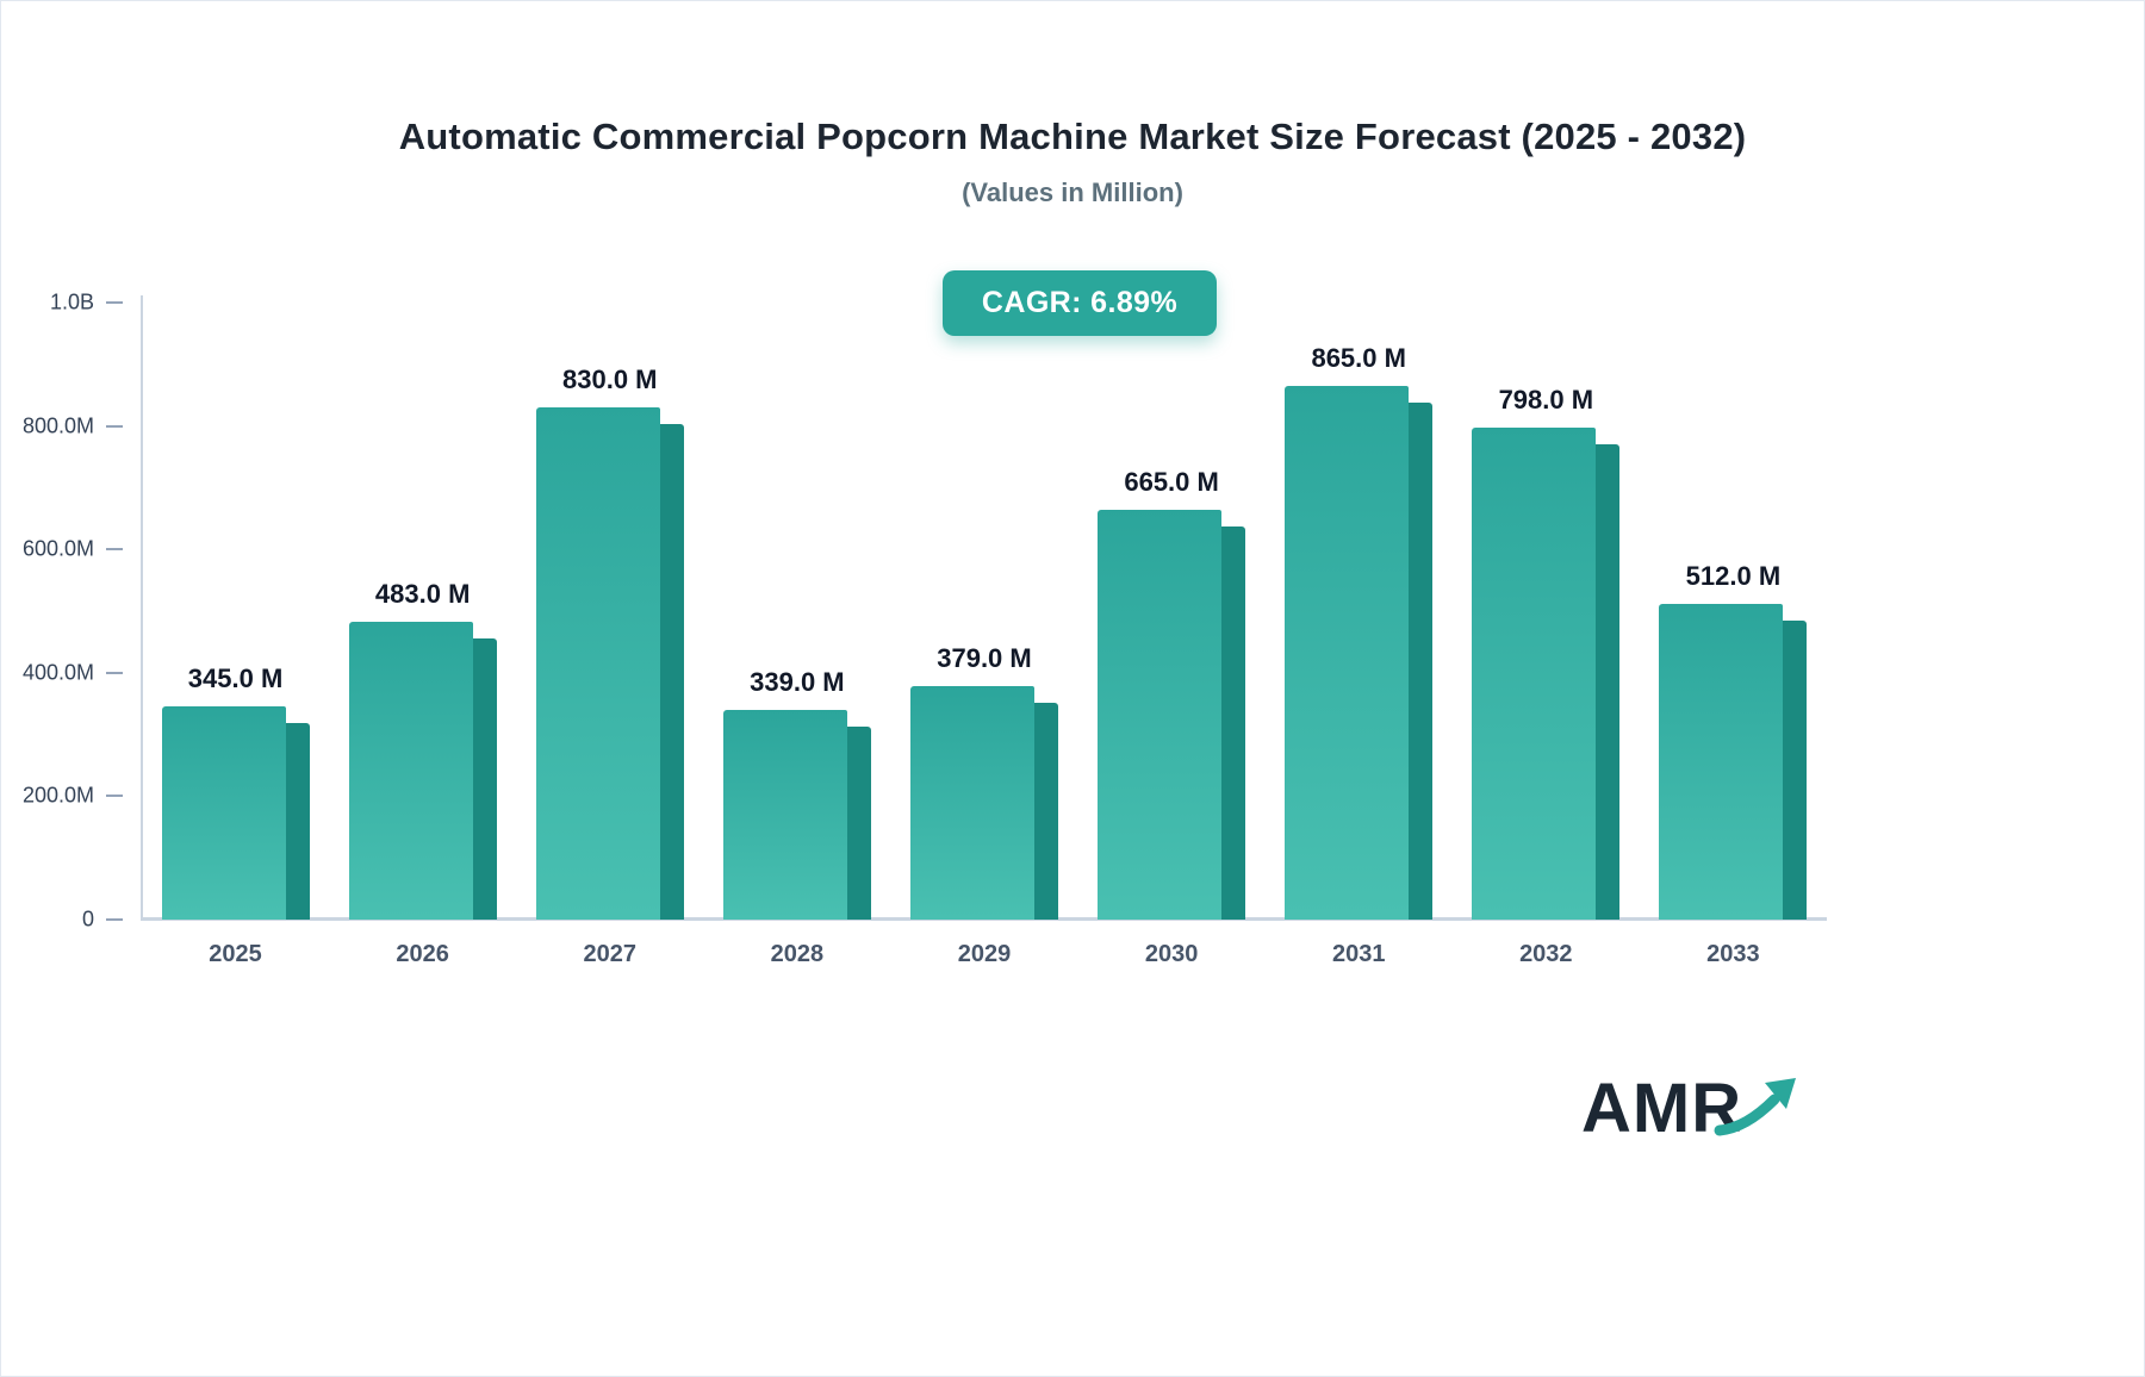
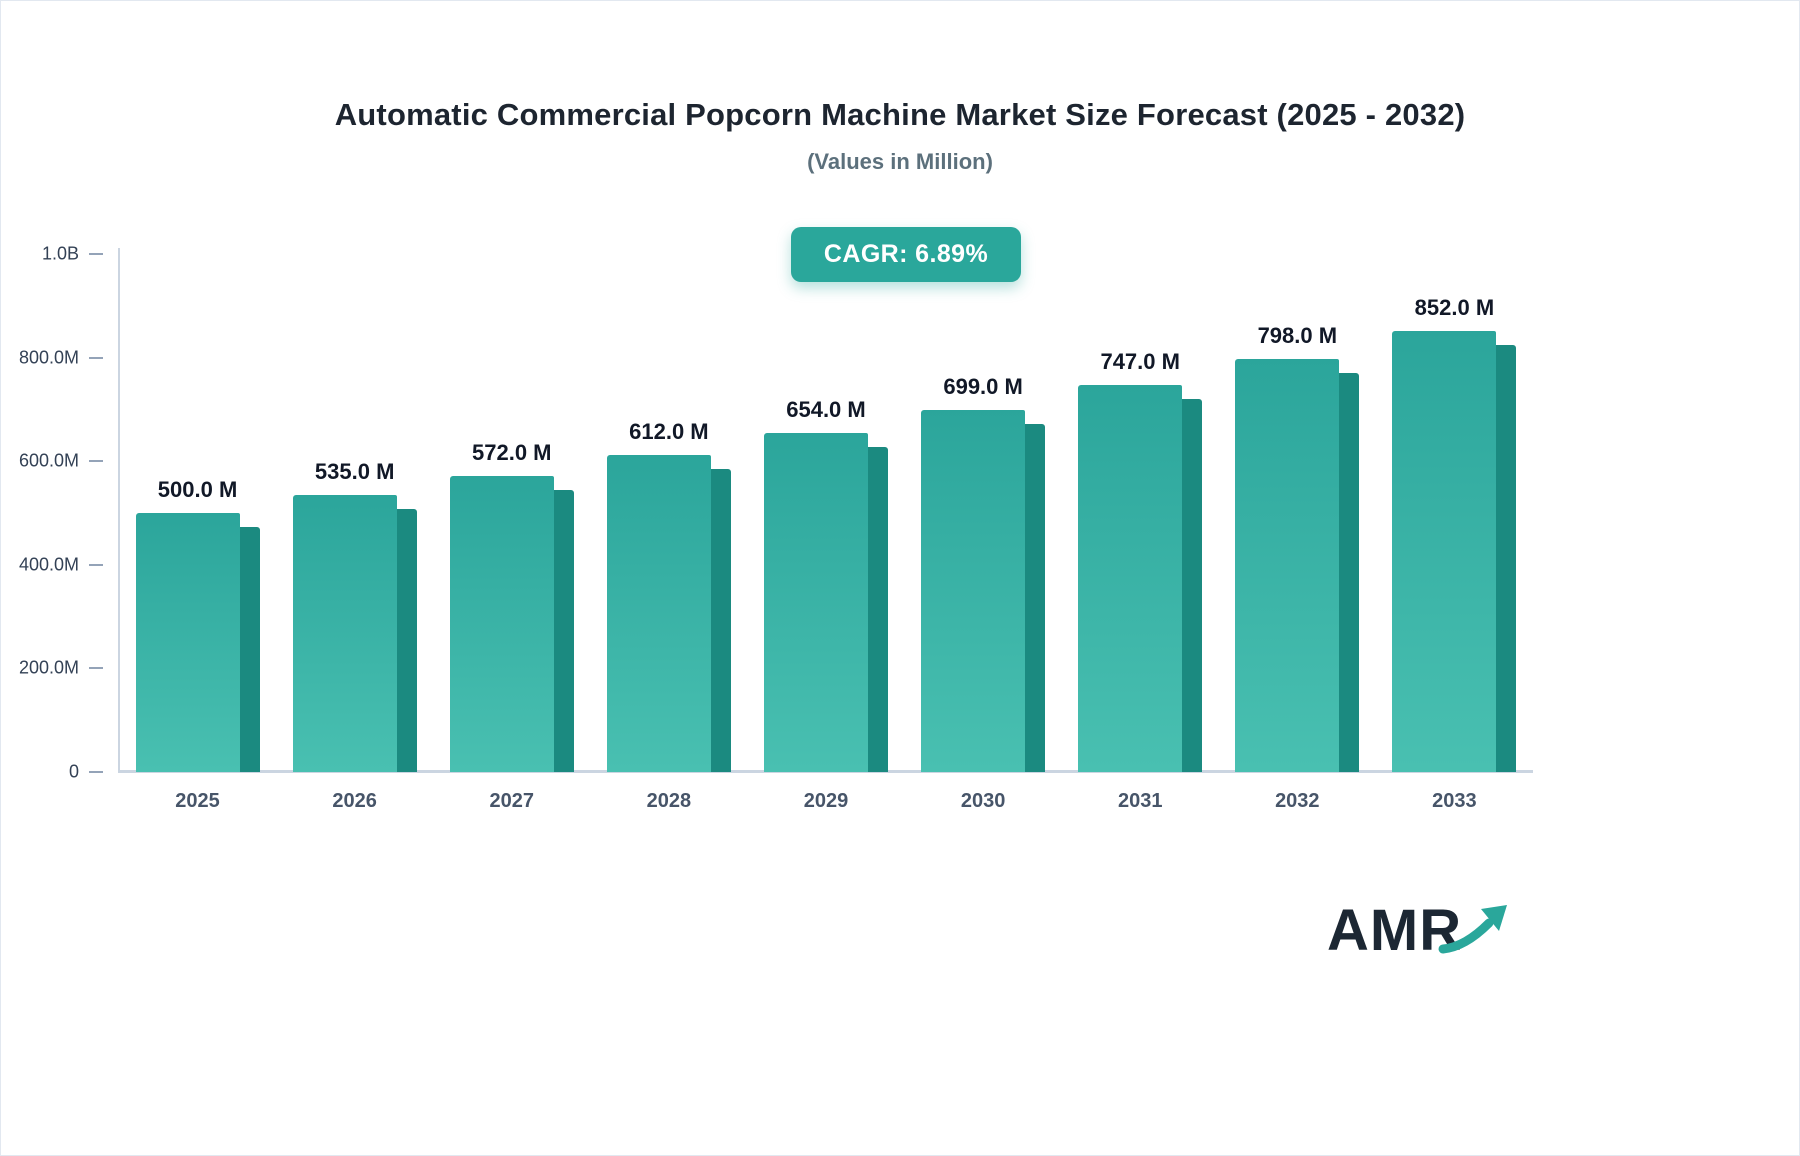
2025: 345.0 -> 500.0
2026: 483.0 -> 535.0
2027: 830.0 -> 572.0
2028: 339.0 -> 612.0
2029: 379.0 -> 654.0
2030: 665.0 -> 699.0
2031: 865.0 -> 747.0
2033: 512.0 -> 852.0
